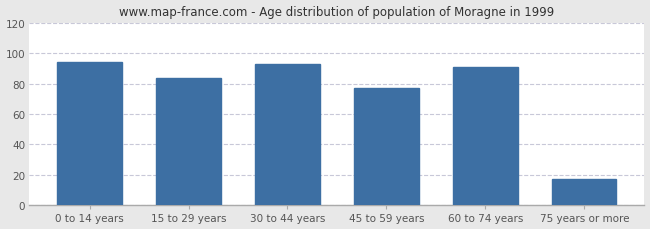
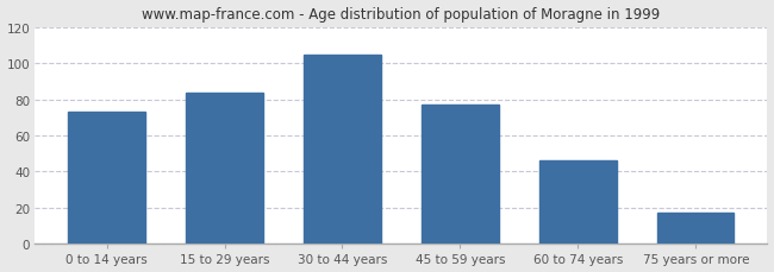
0 to 14 years: 94 -> 73
30 to 44 years: 93 -> 105
60 to 74 years: 91 -> 46
